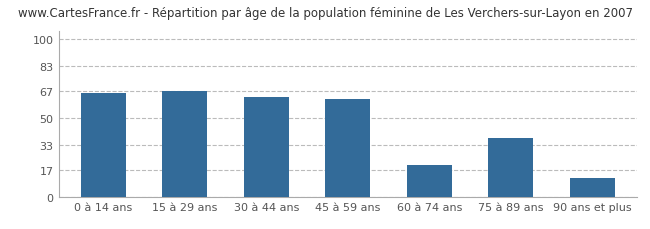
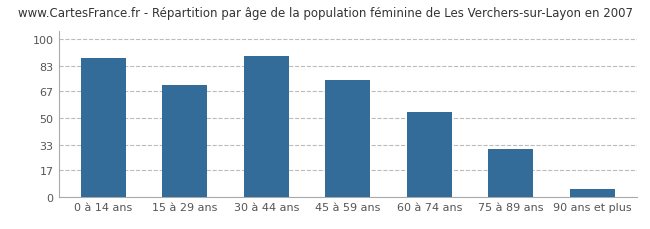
0 à 14 ans: 66 -> 88
15 à 29 ans: 67 -> 71
30 à 44 ans: 63 -> 89
45 à 59 ans: 62 -> 74
60 à 74 ans: 20 -> 54
75 à 89 ans: 37 -> 30
90 ans et plus: 12 -> 5
